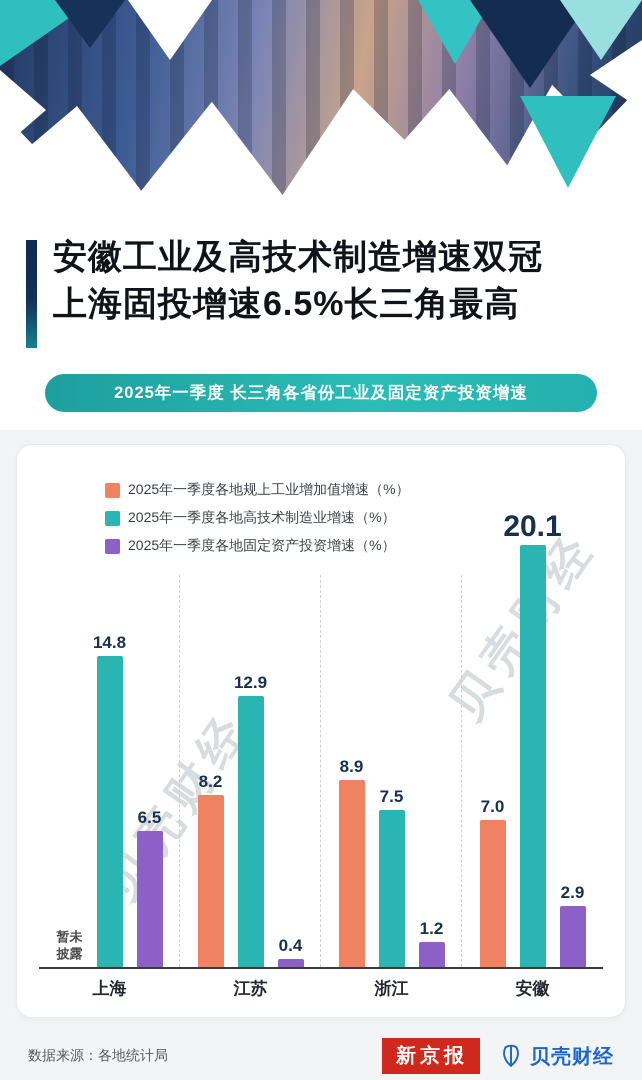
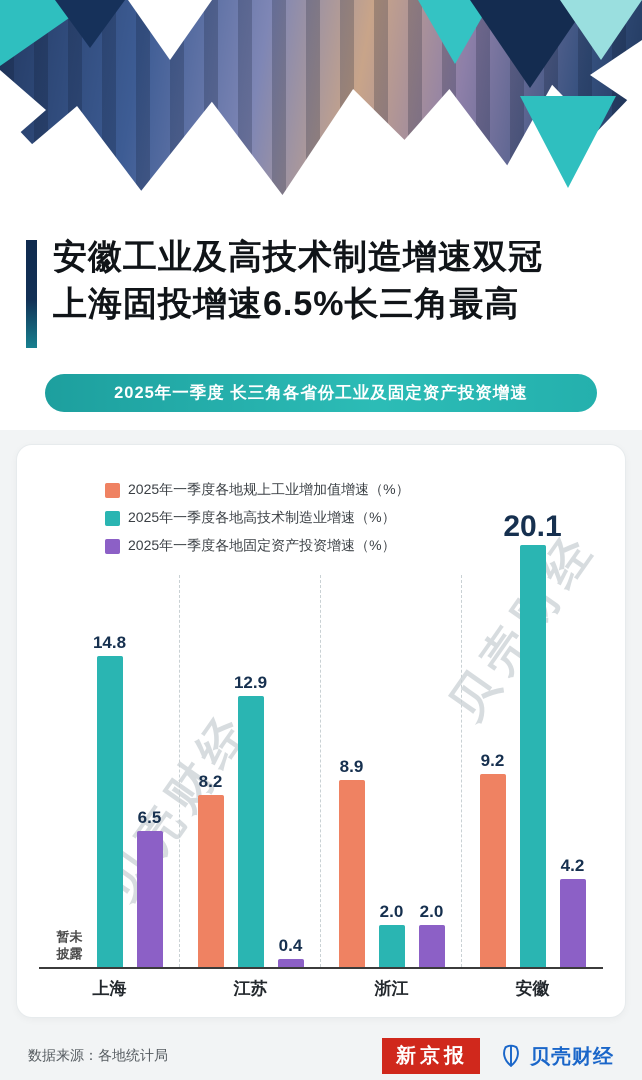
2025年一季度各地高技术制造业增速（%）/浙江: 7.5 -> 2.0
2025年一季度各地固定资产投资增速（%）/浙江: 1.2 -> 2.0
2025年一季度各地规上工业增加值增速（%）/安徽: 7.0 -> 9.2
2025年一季度各地固定资产投资增速（%）/安徽: 2.9 -> 4.2
